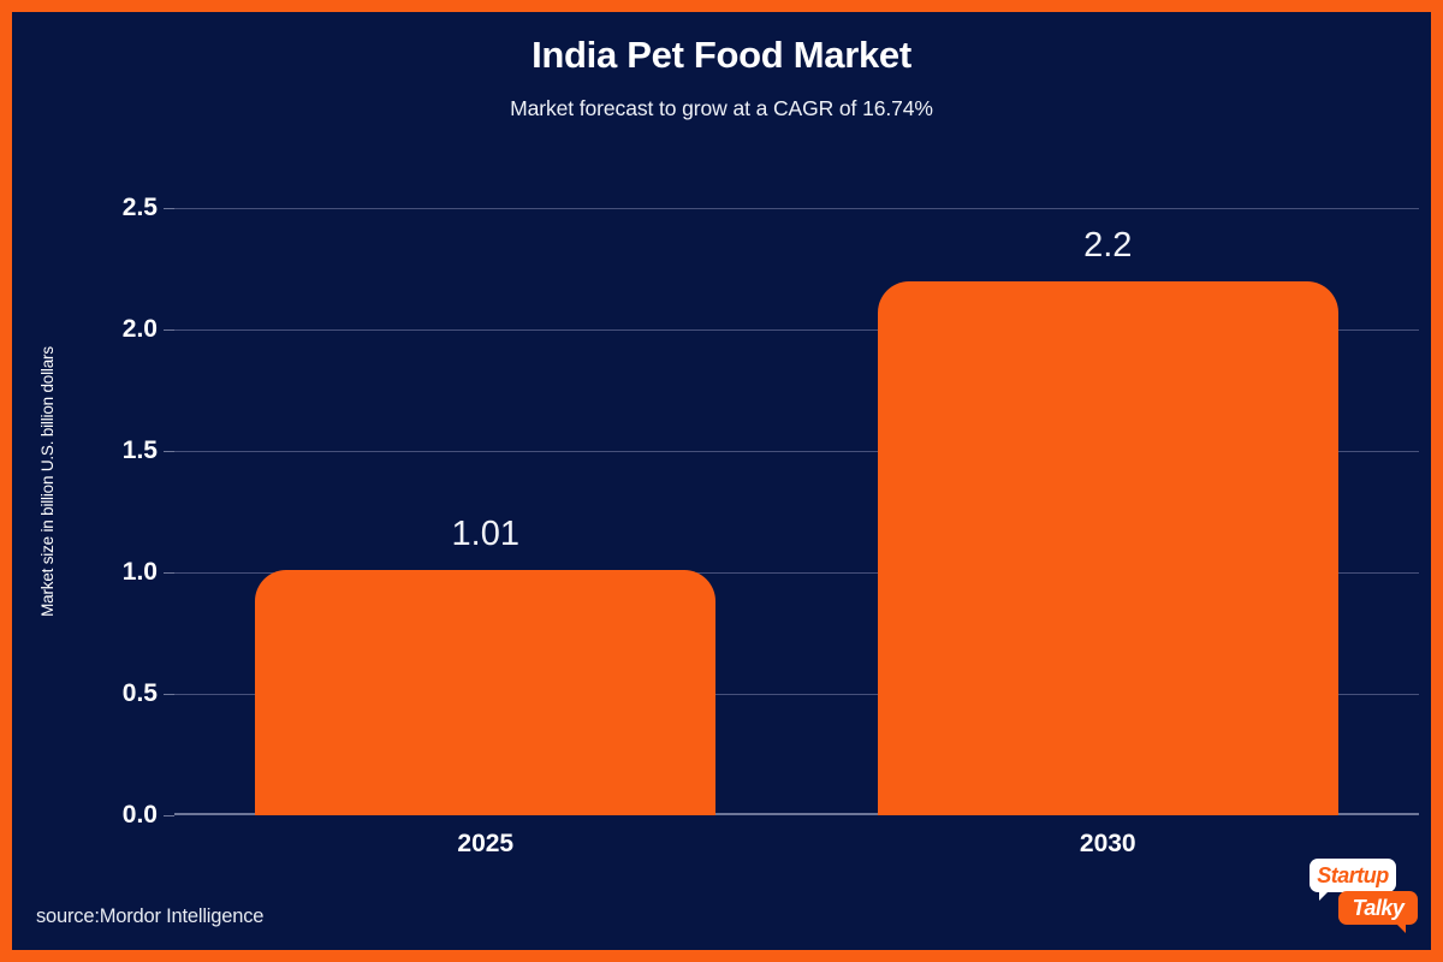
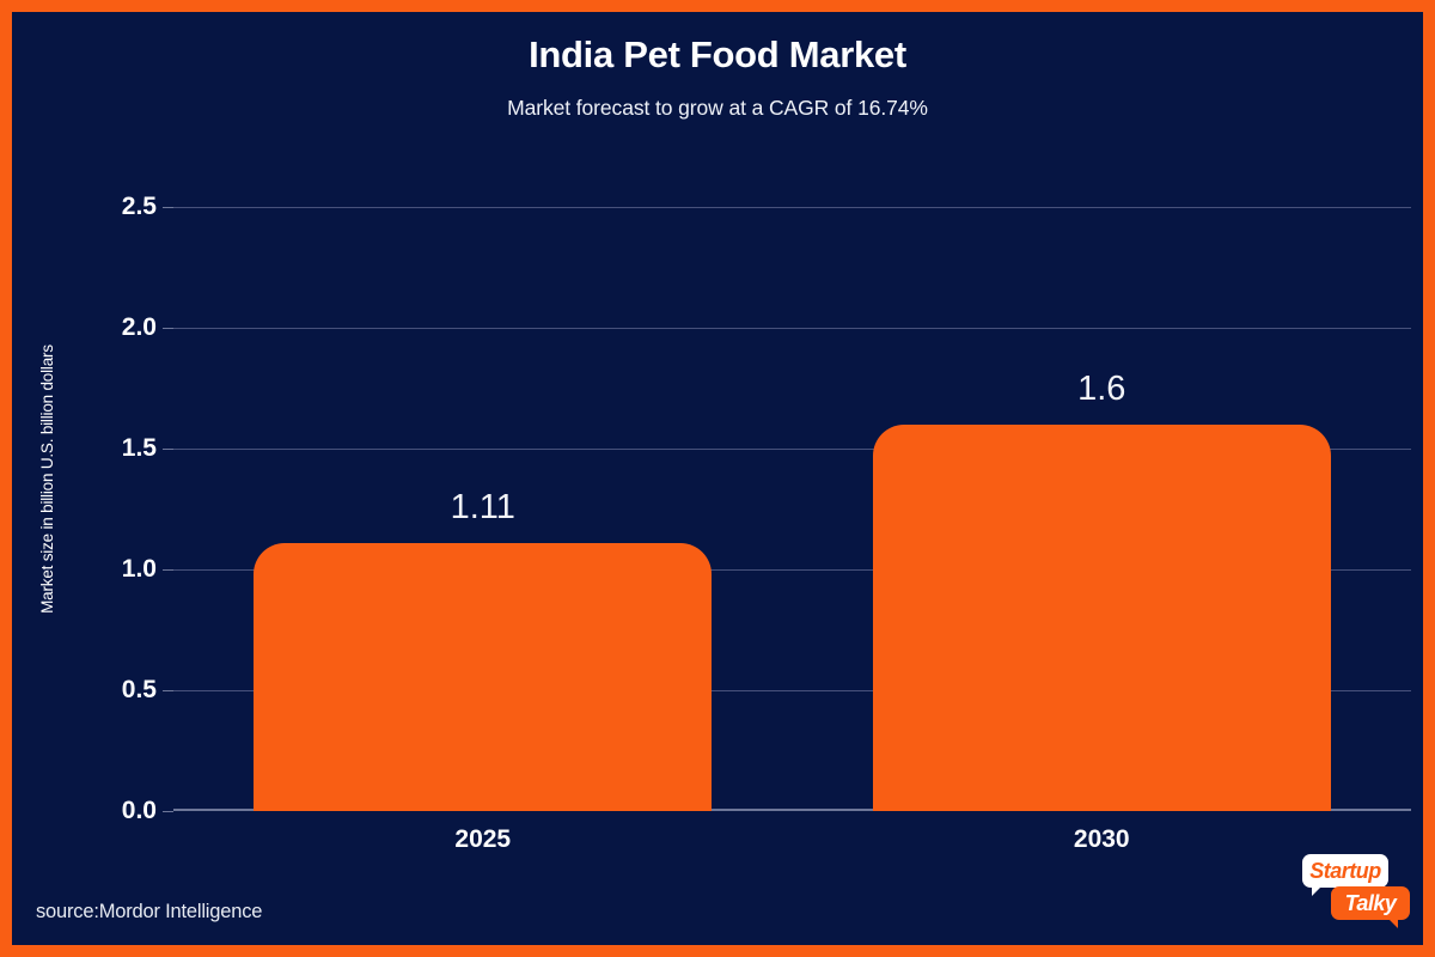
2025: 1.01 -> 1.11
2030: 2.2 -> 1.6
